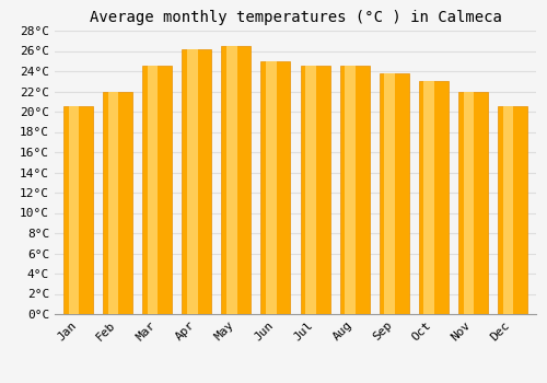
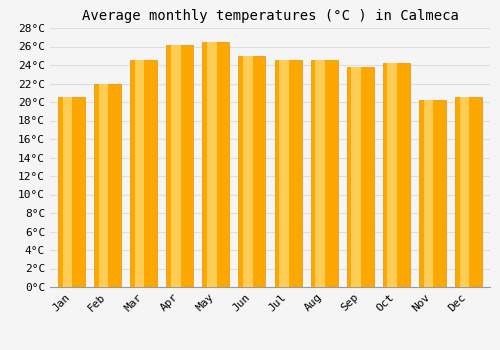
Oct: 23.0°C -> 24.2°C
Nov: 22.0°C -> 20.2°C
